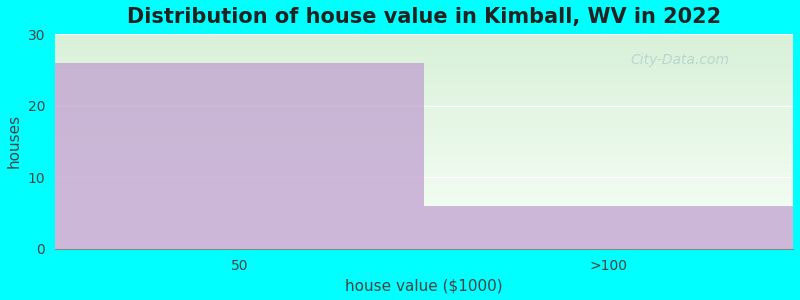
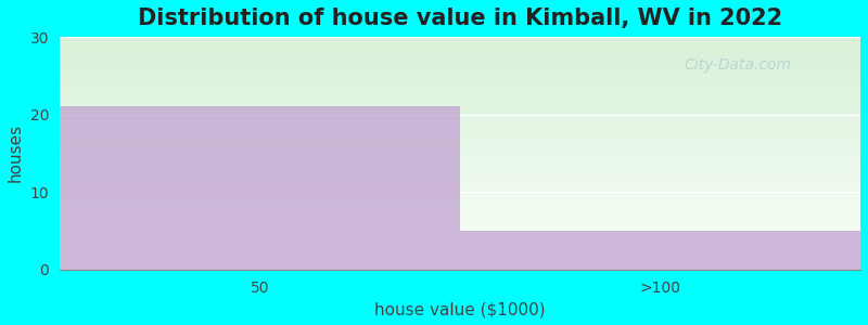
50: 26 -> 21
>100: 6 -> 5
